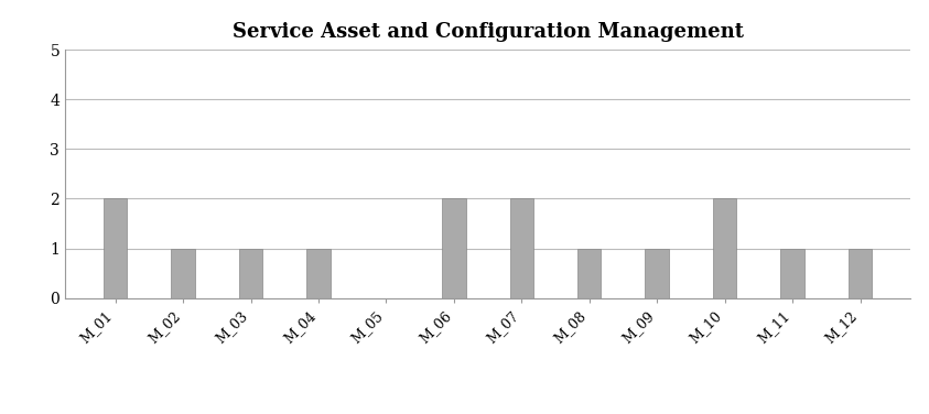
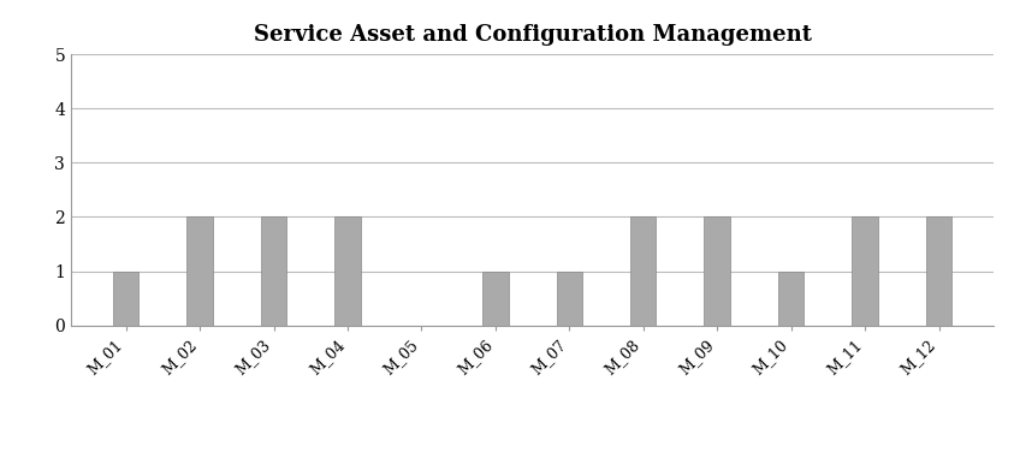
M_01: 2 -> 1
M_02: 1 -> 2
M_03: 1 -> 2
M_04: 1 -> 2
M_06: 2 -> 1
M_07: 2 -> 1
M_08: 1 -> 2
M_09: 1 -> 2
M_10: 2 -> 1
M_11: 1 -> 2
M_12: 1 -> 2
